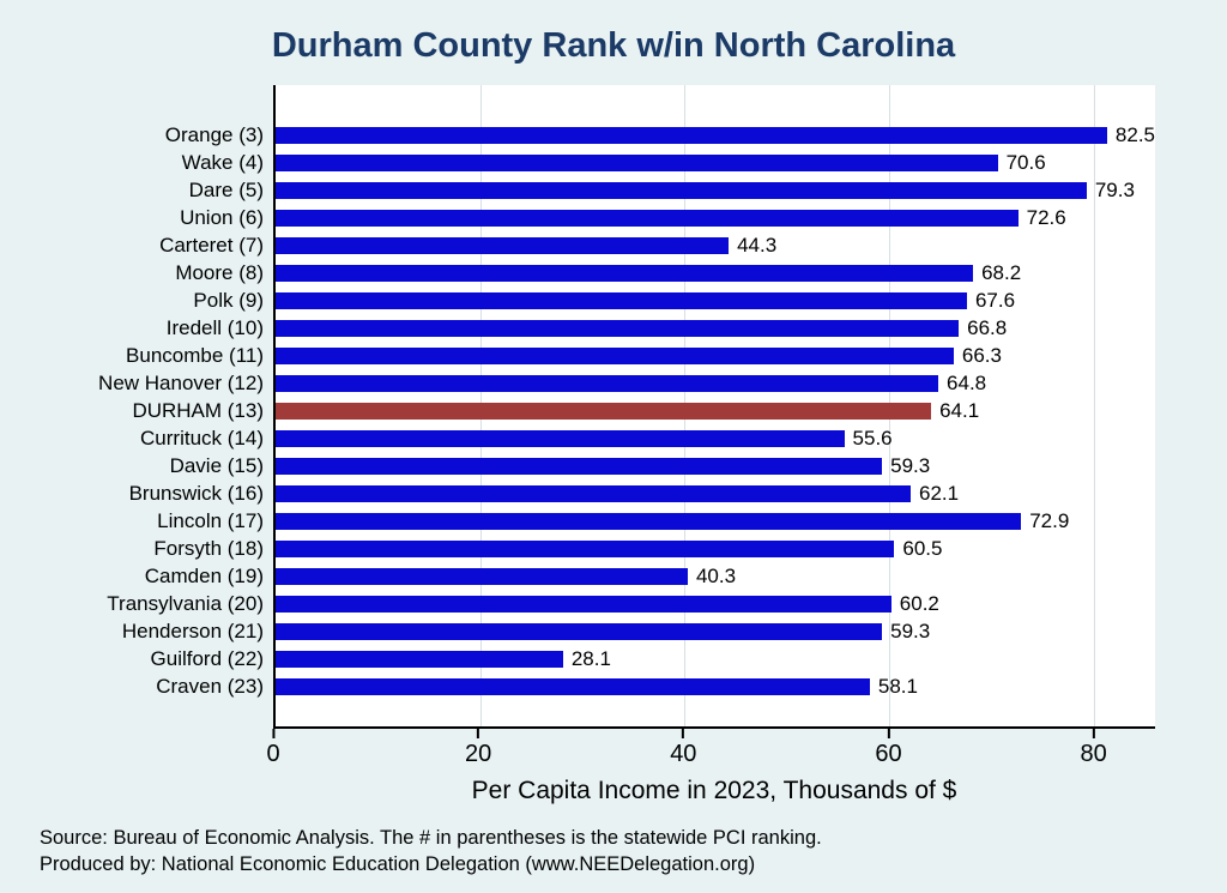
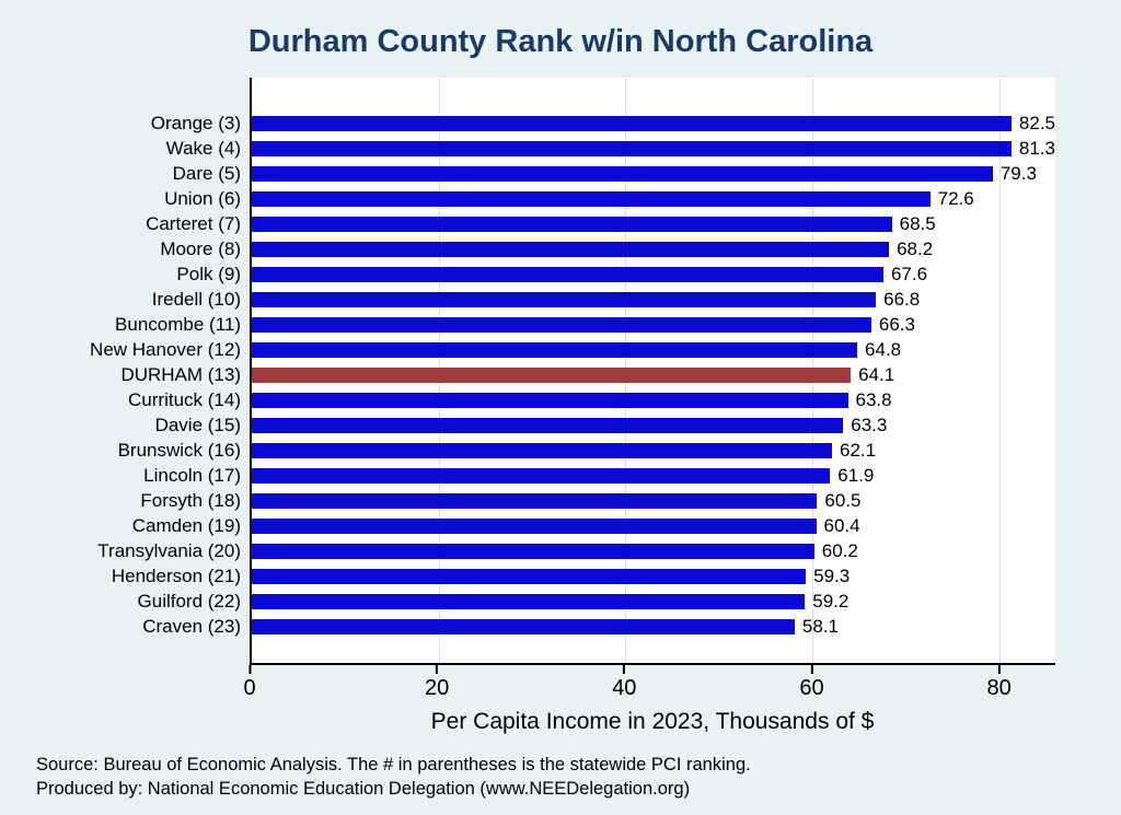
Wake (4): 70.6 -> 81.3
Carteret (7): 44.3 -> 68.5
Currituck (14): 55.6 -> 63.8
Davie (15): 59.3 -> 63.3
Lincoln (17): 72.9 -> 61.9
Camden (19): 40.3 -> 60.4
Guilford (22): 28.1 -> 59.2
